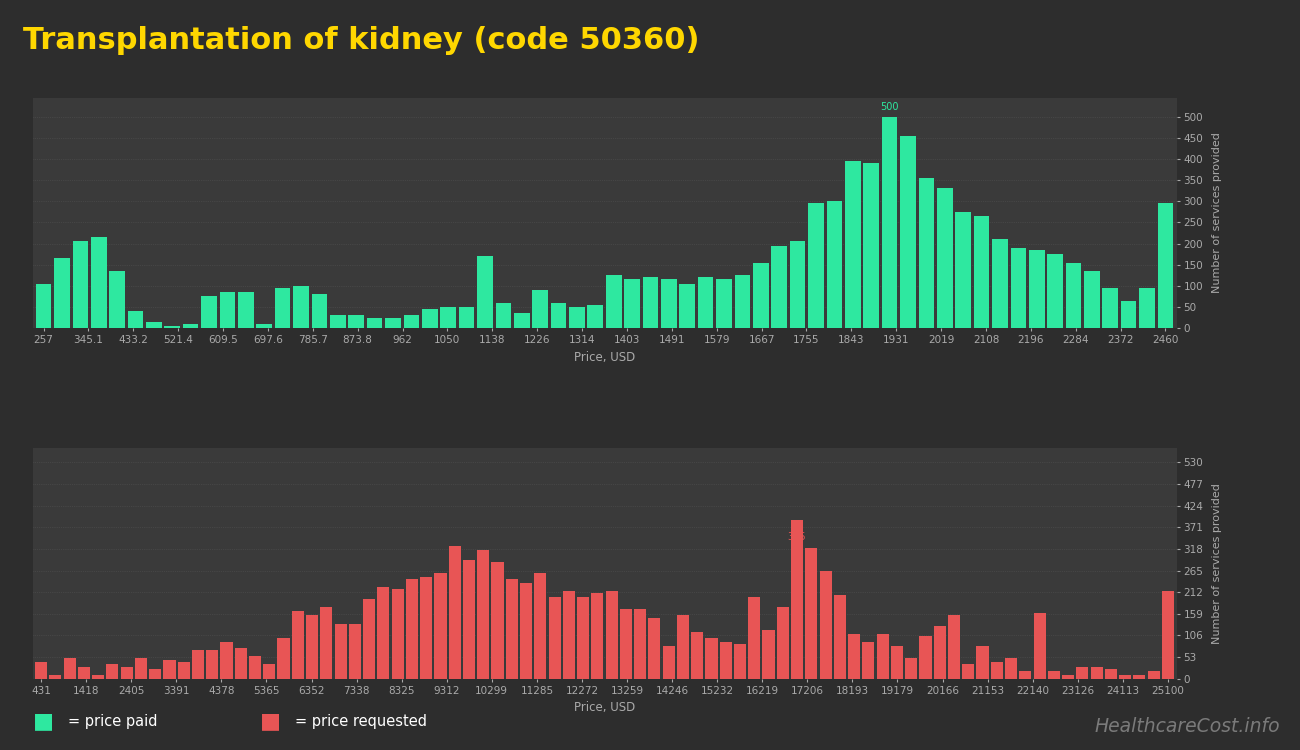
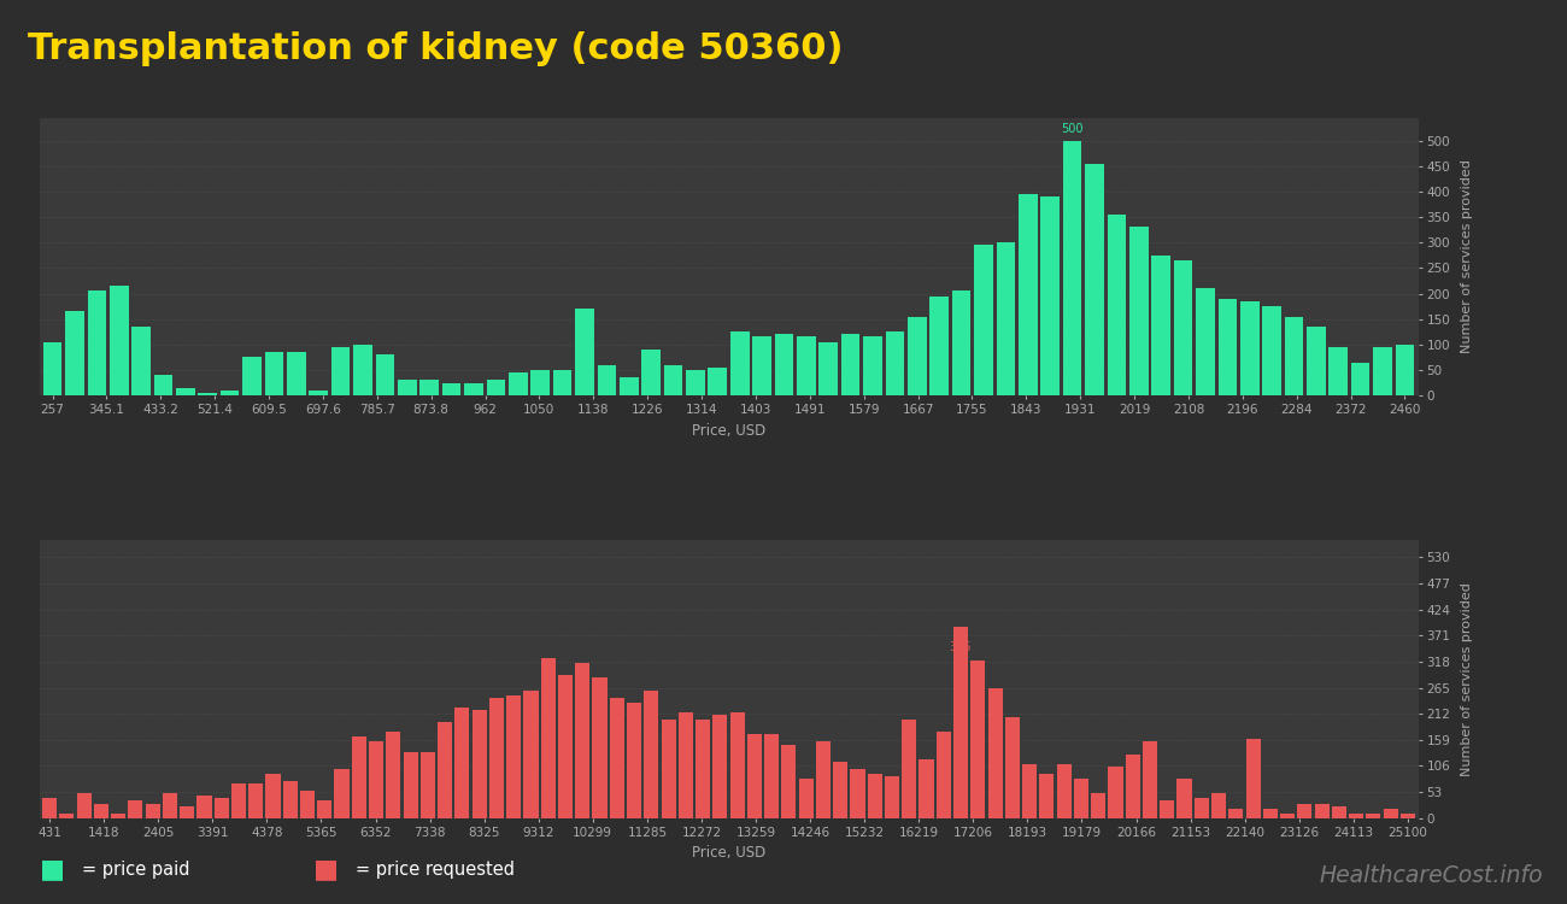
2460: 295 -> 100
25100: 215 -> 10
